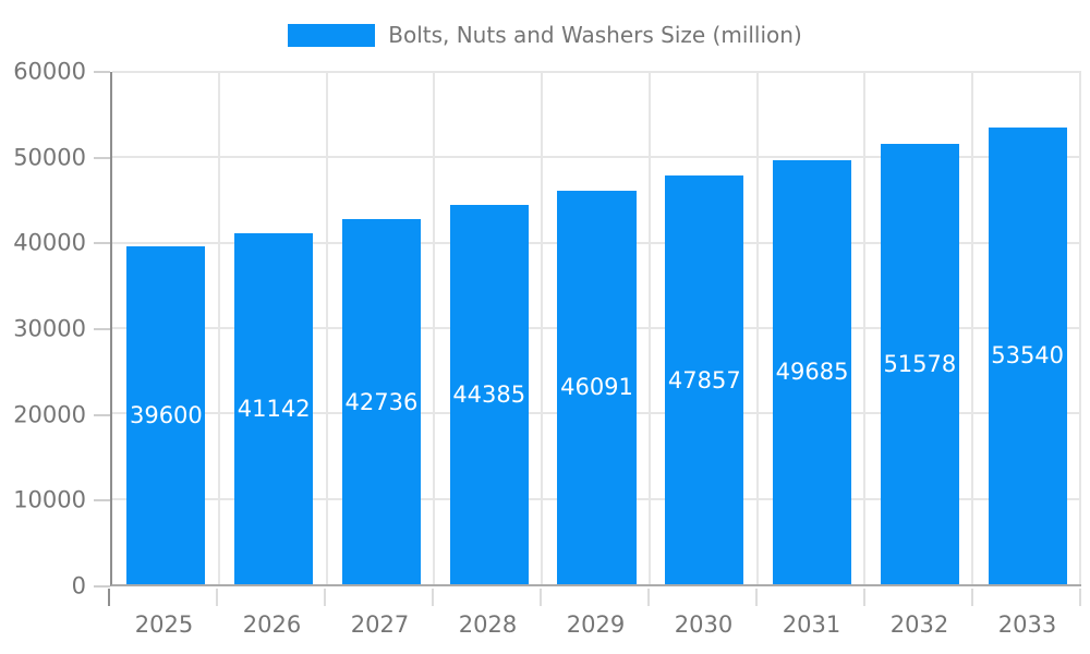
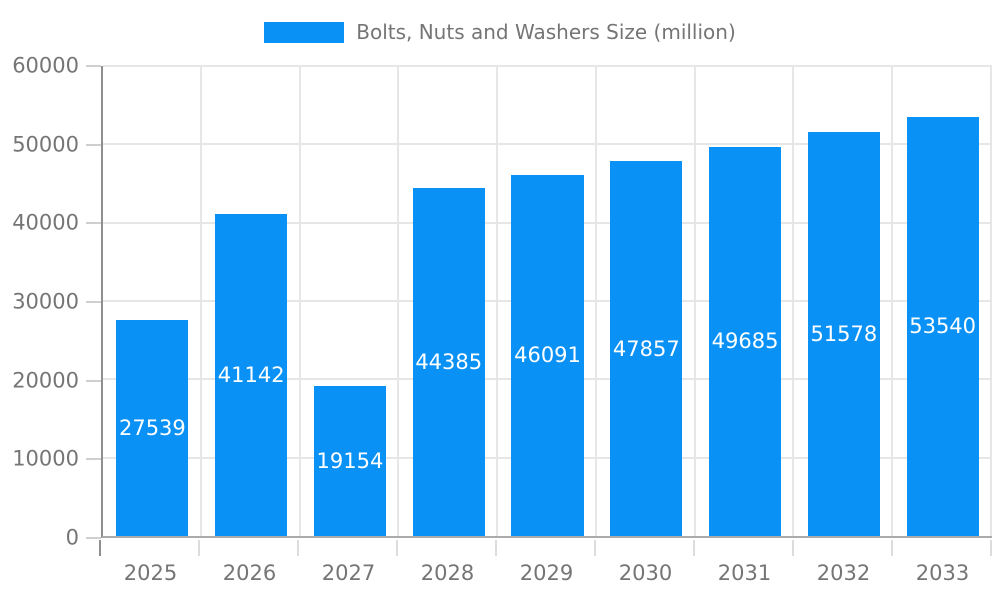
2025: 39600 -> 27539
2027: 42736 -> 19154
